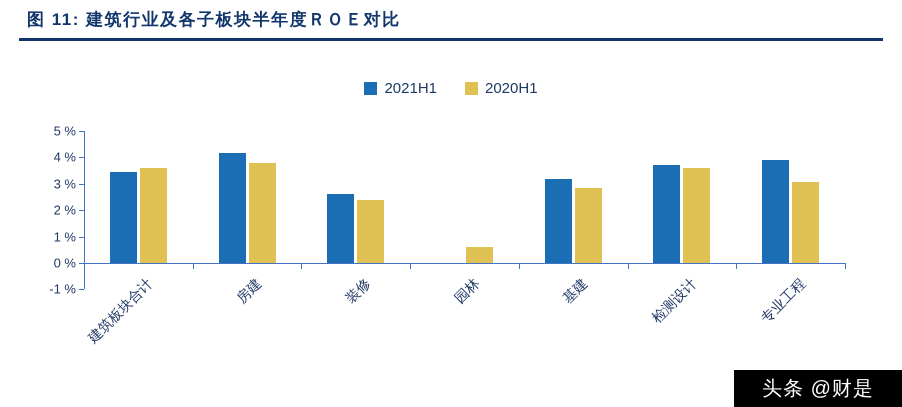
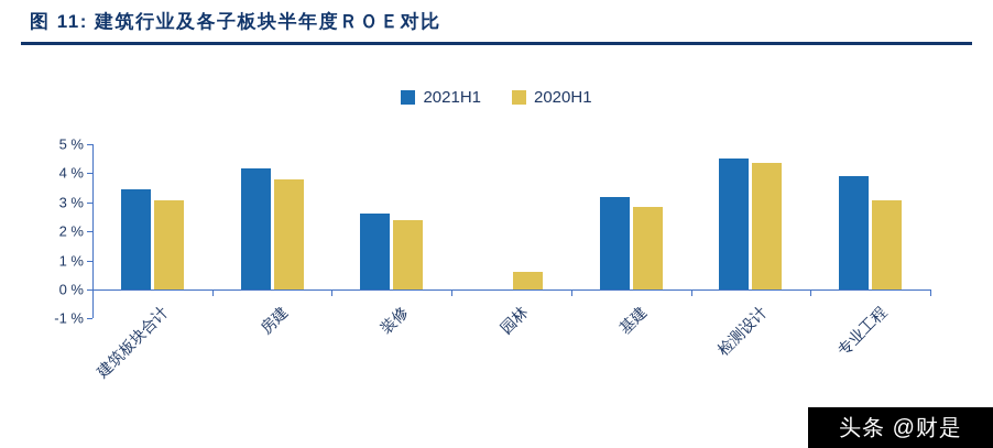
2020H1/建筑板块合计: 3.6% -> 3.0%
2021H1/检测设计: 3.7% -> 4.5%
2020H1/检测设计: 3.6% -> 4.3%
